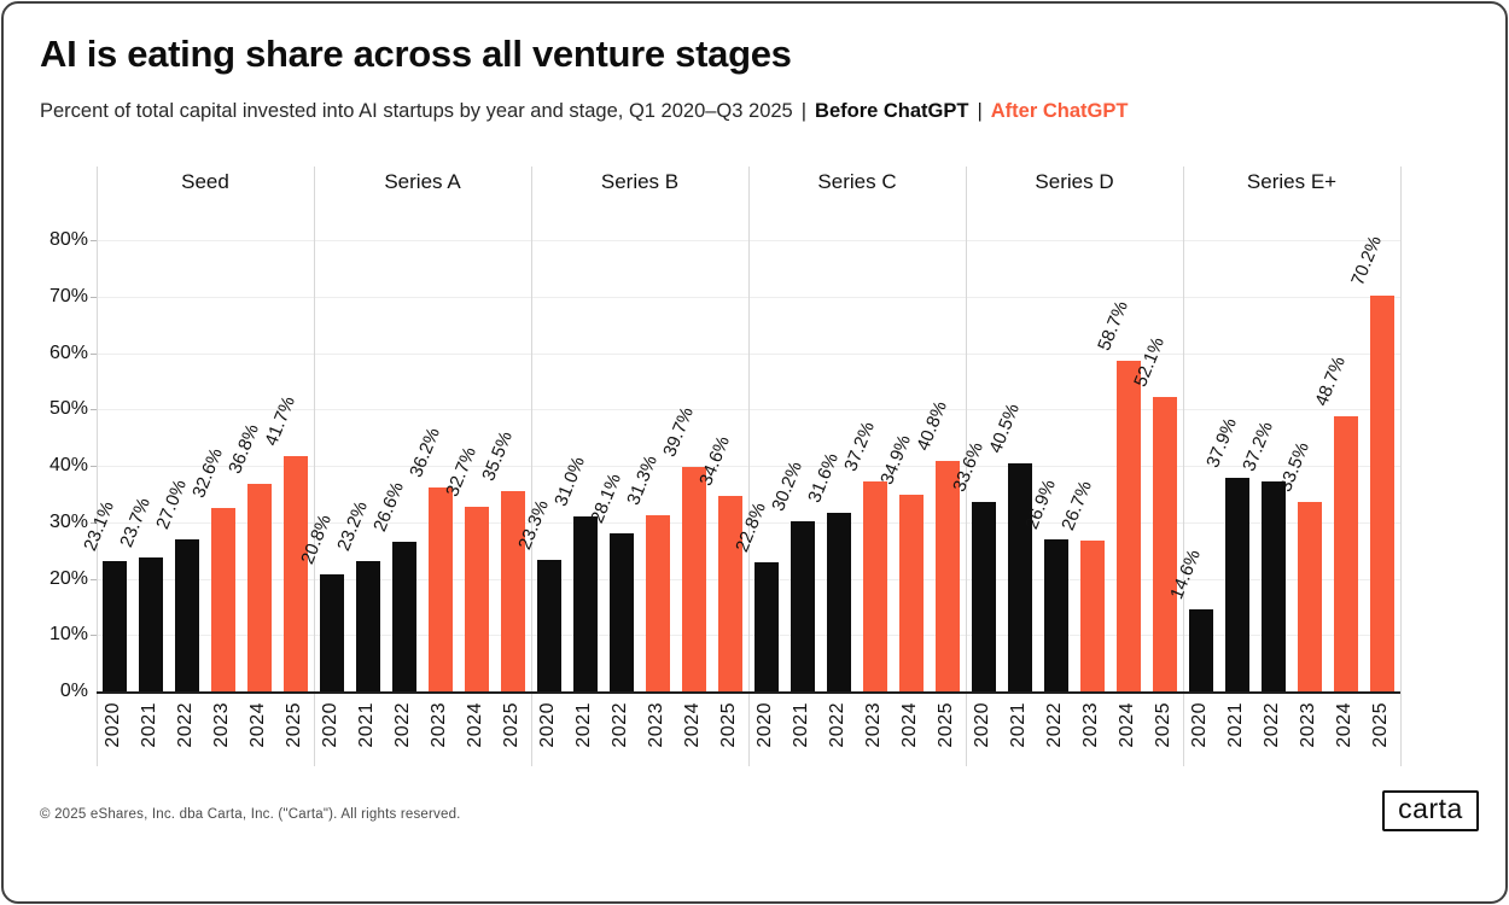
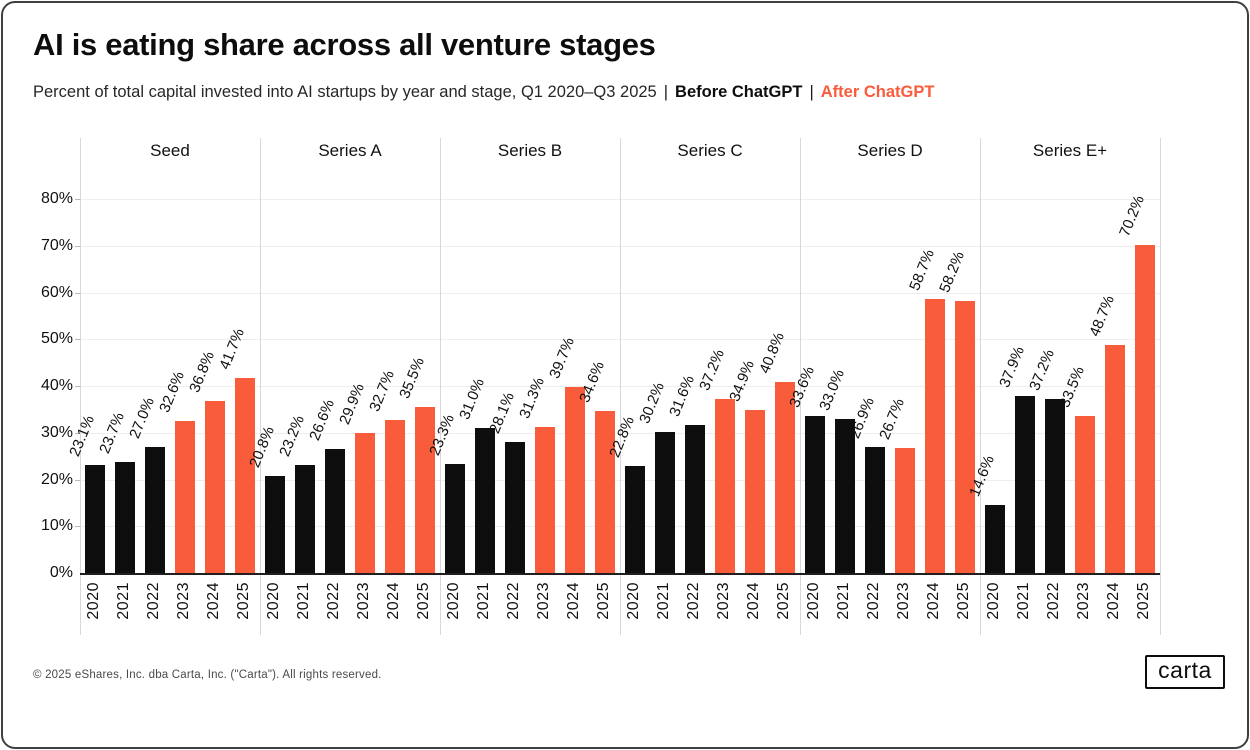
Series D/2021: 40.5% -> 33.0%
Series A/2023: 36.2% -> 29.9%
Series D/2025: 52.1% -> 58.2%
